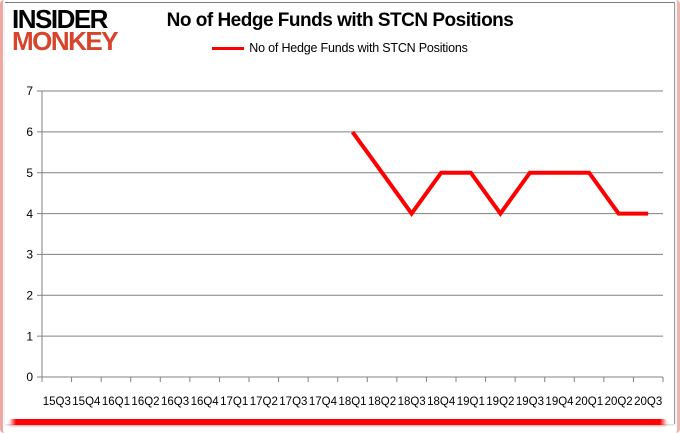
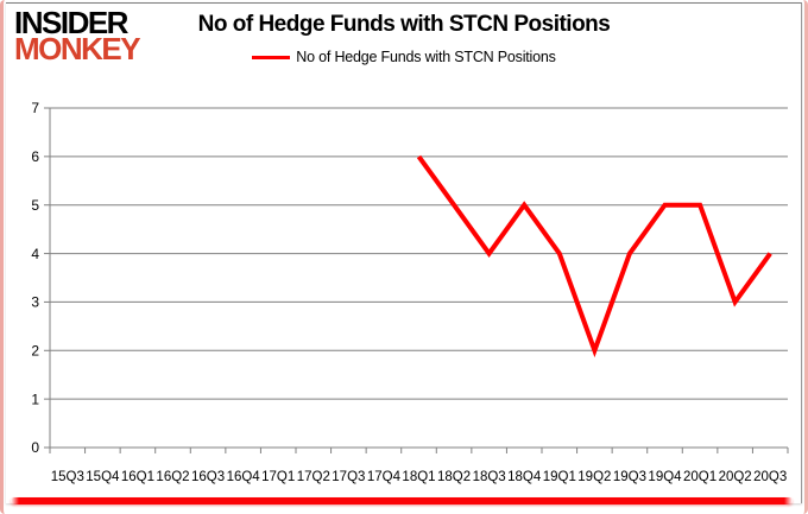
19Q1: 5 -> 4
19Q2: 4 -> 2
19Q3: 5 -> 4
20Q2: 4 -> 3
